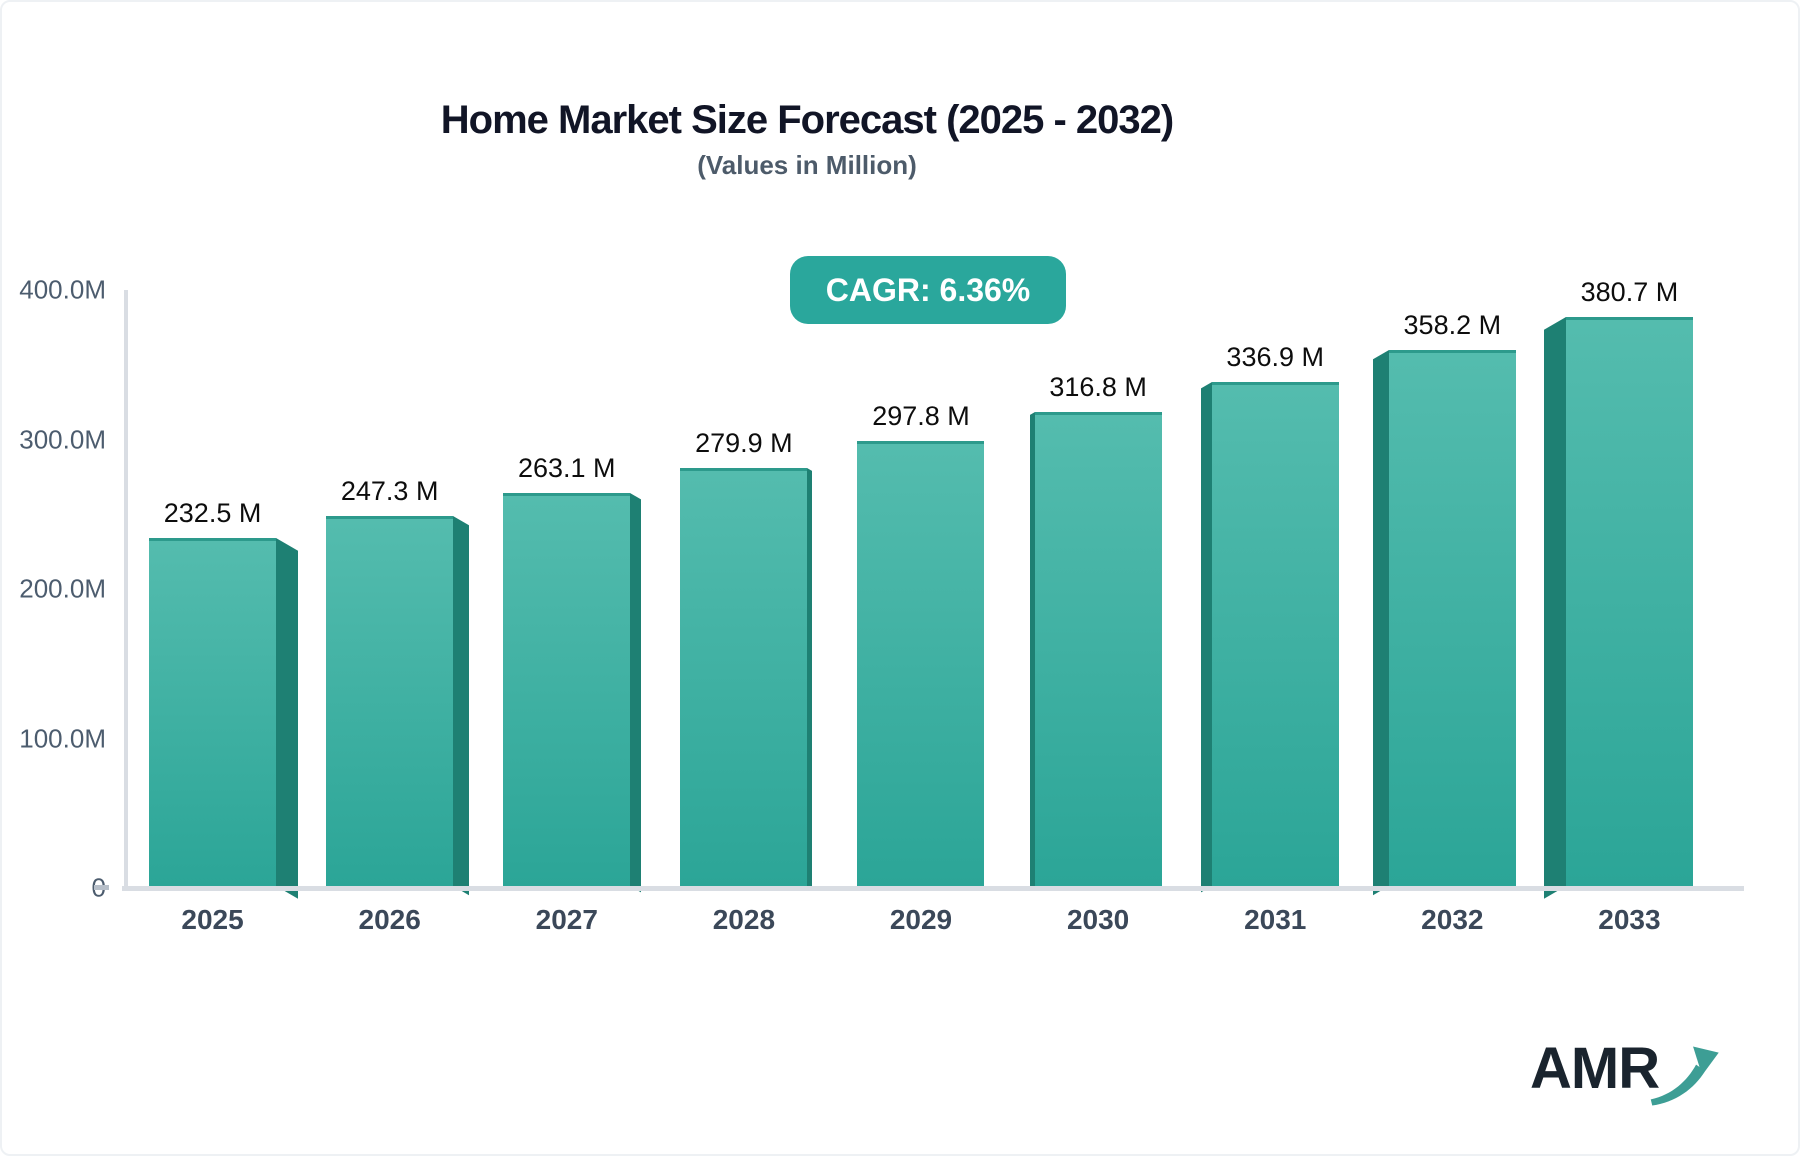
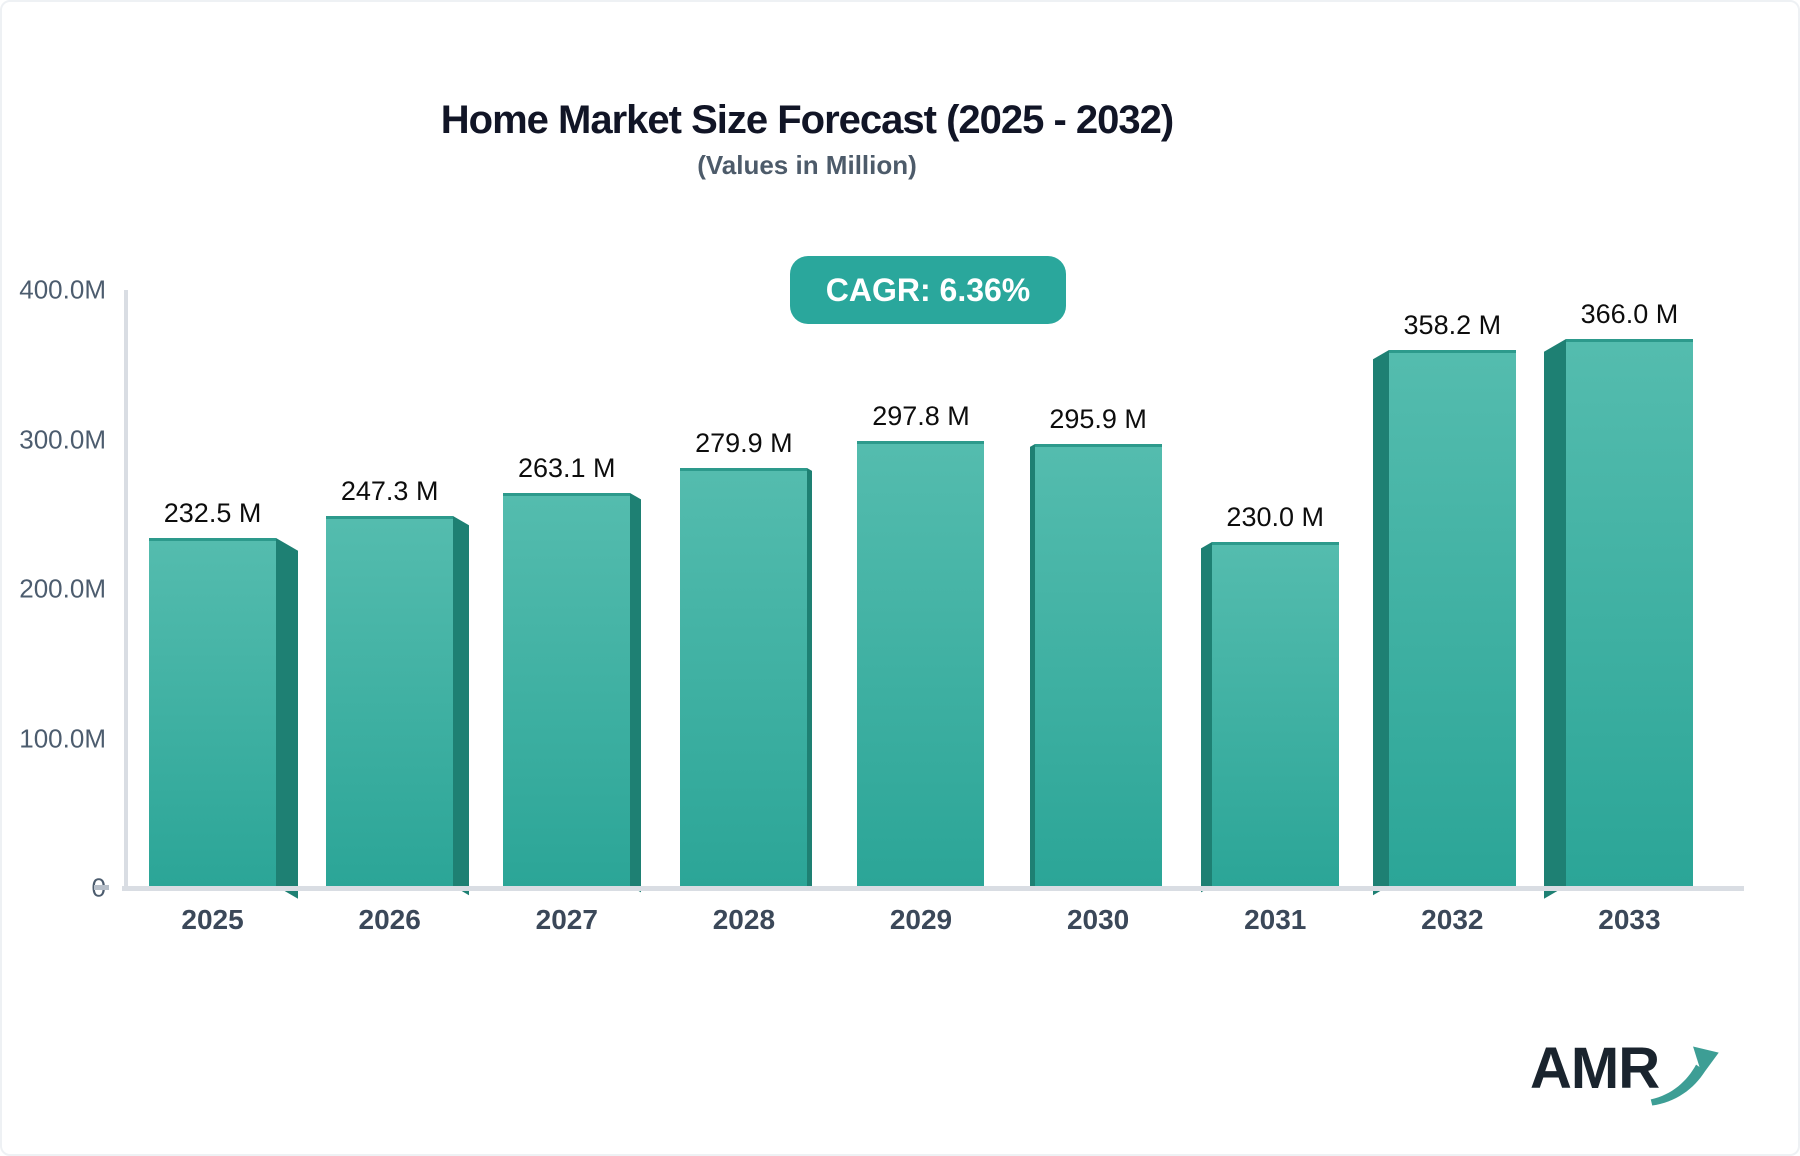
2030: 316.8 -> 295.9
2031: 336.9 -> 230.0
2033: 380.7 -> 366.0
